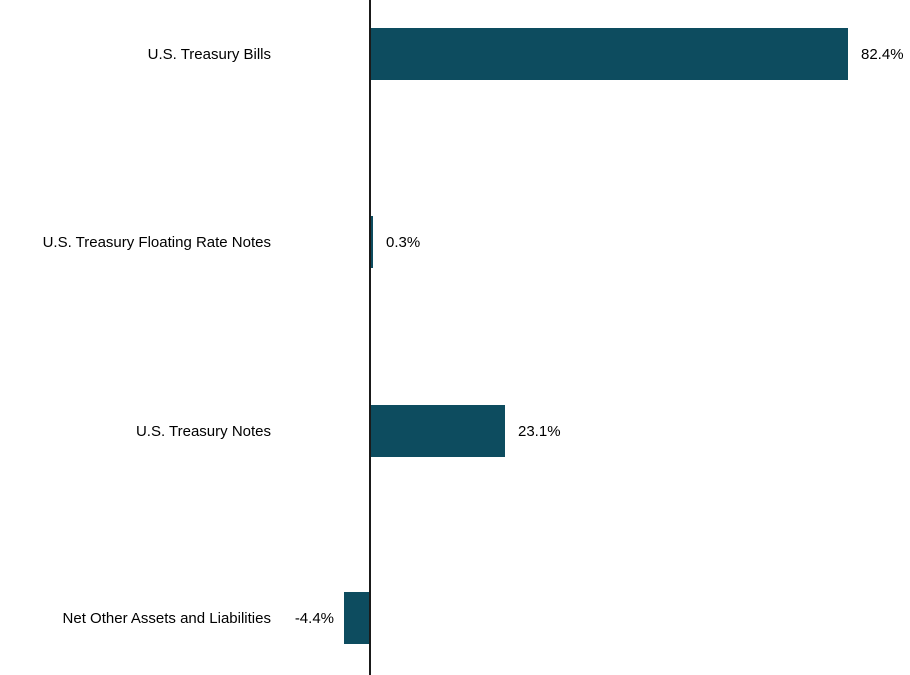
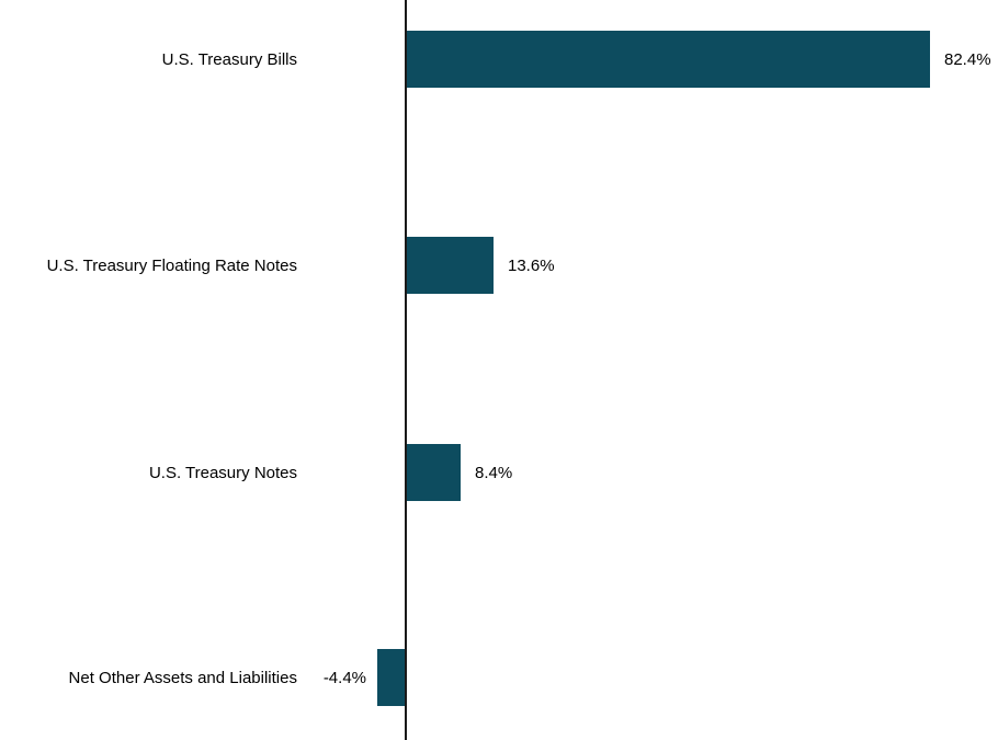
U.S. Treasury Floating Rate Notes: 0.3% -> 13.6%
U.S. Treasury Notes: 23.1% -> 8.4%
